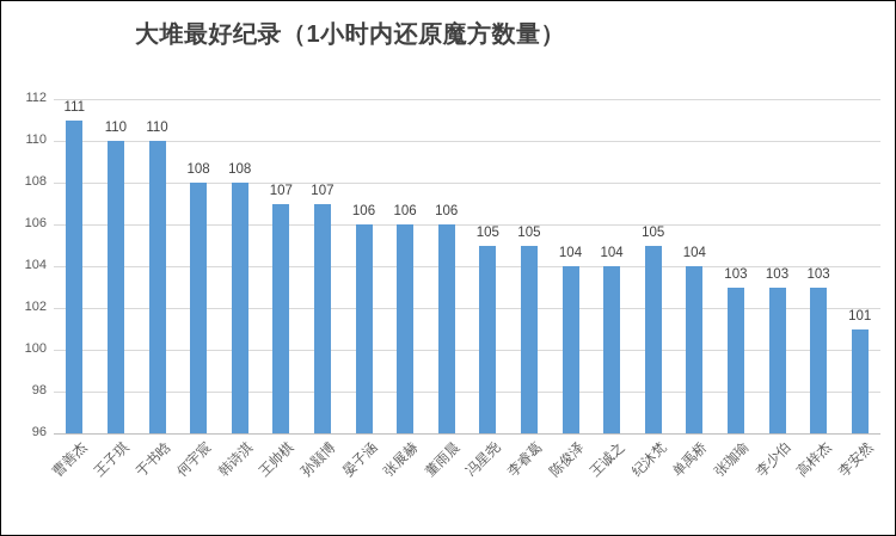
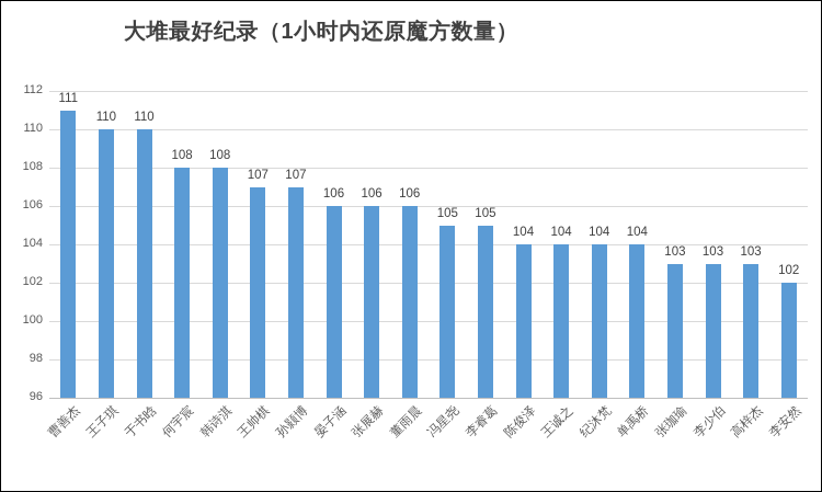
纪沐梵: 105 -> 104
李安然: 101 -> 102
